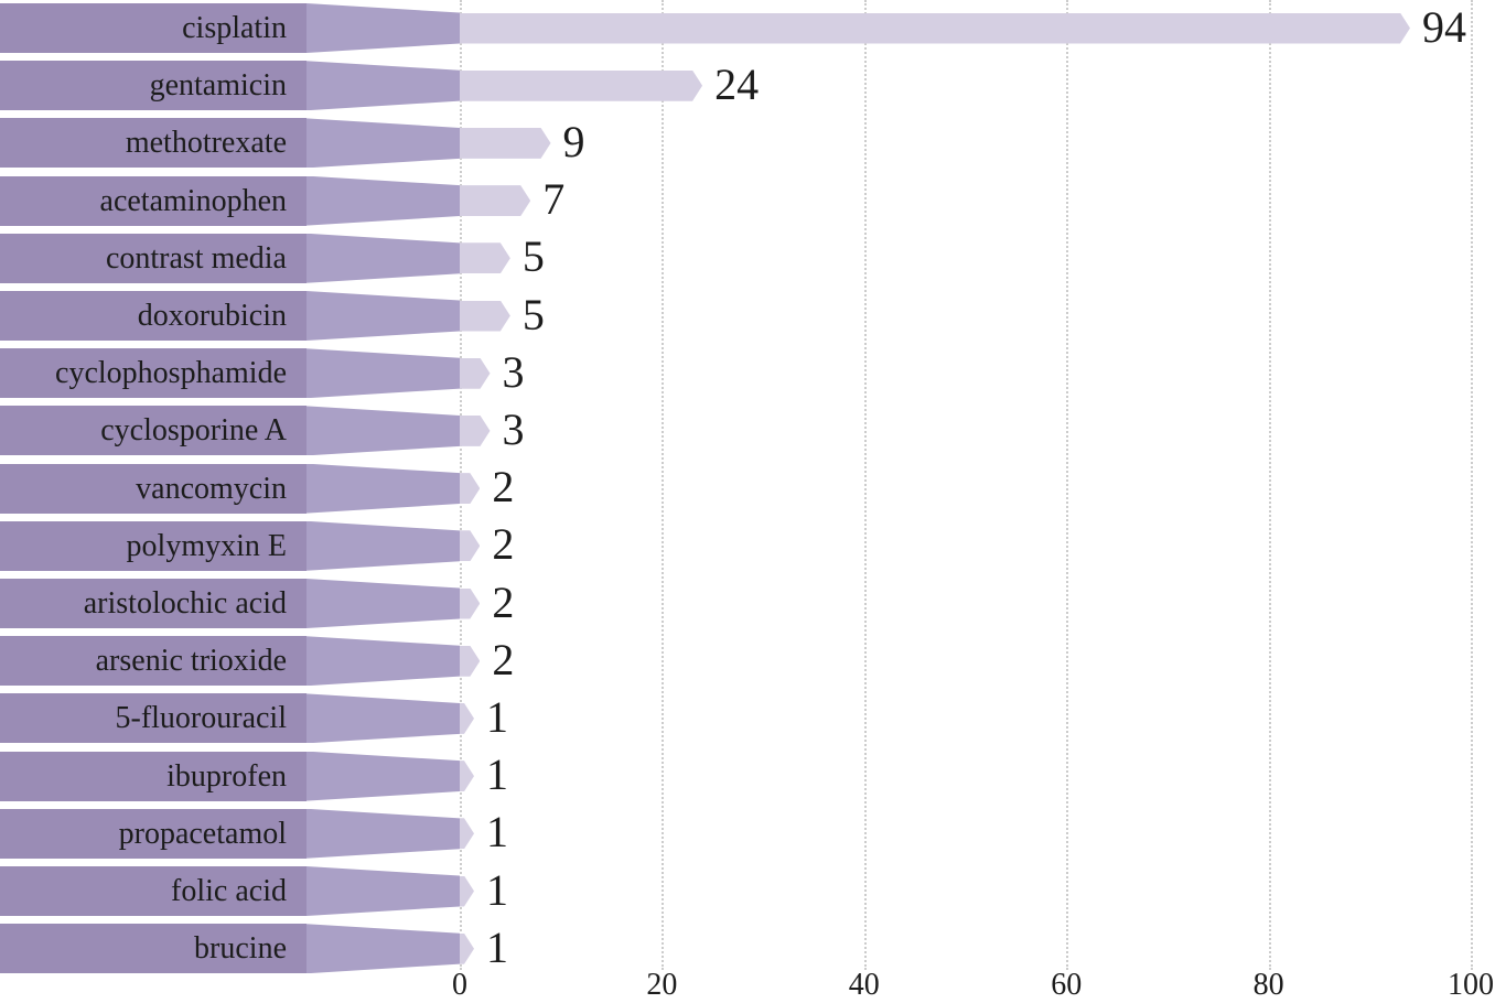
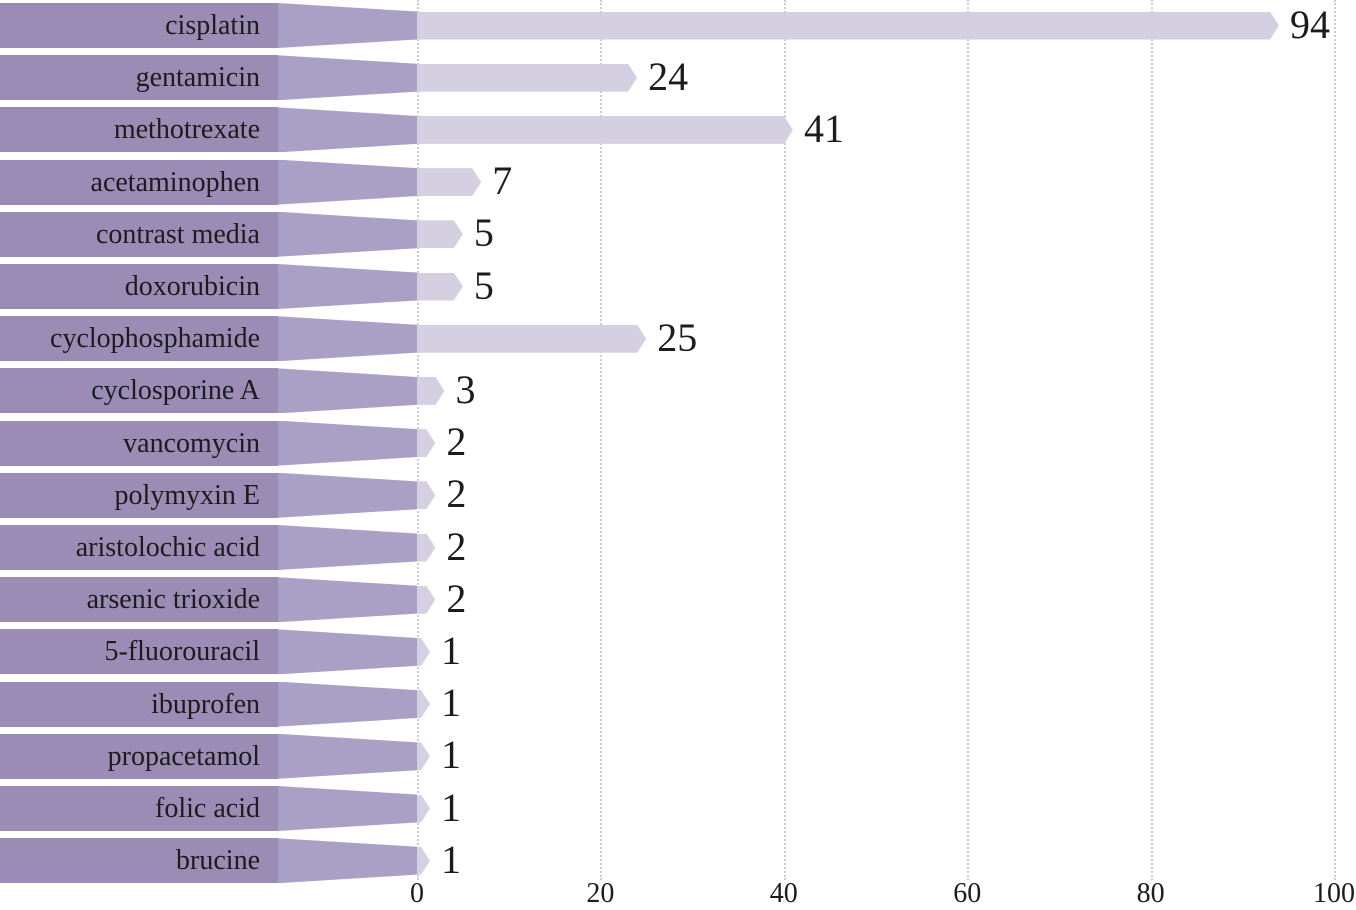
methotrexate: 9 -> 41
cyclophosphamide: 3 -> 25
